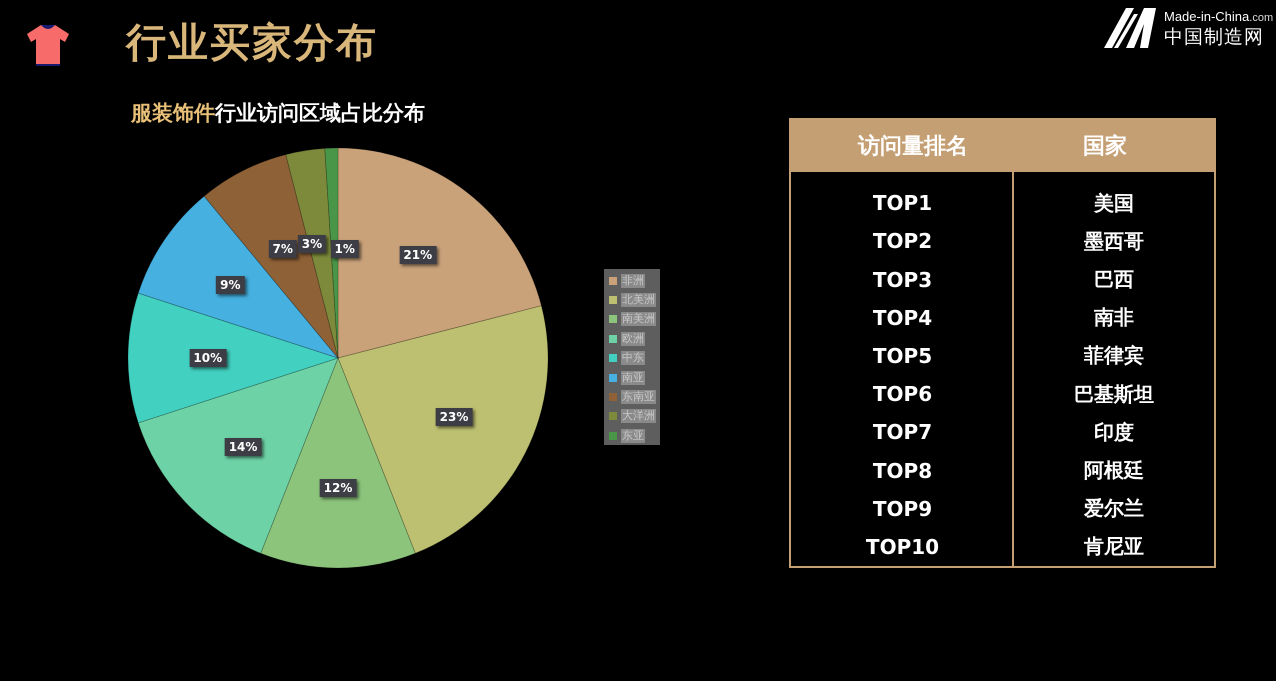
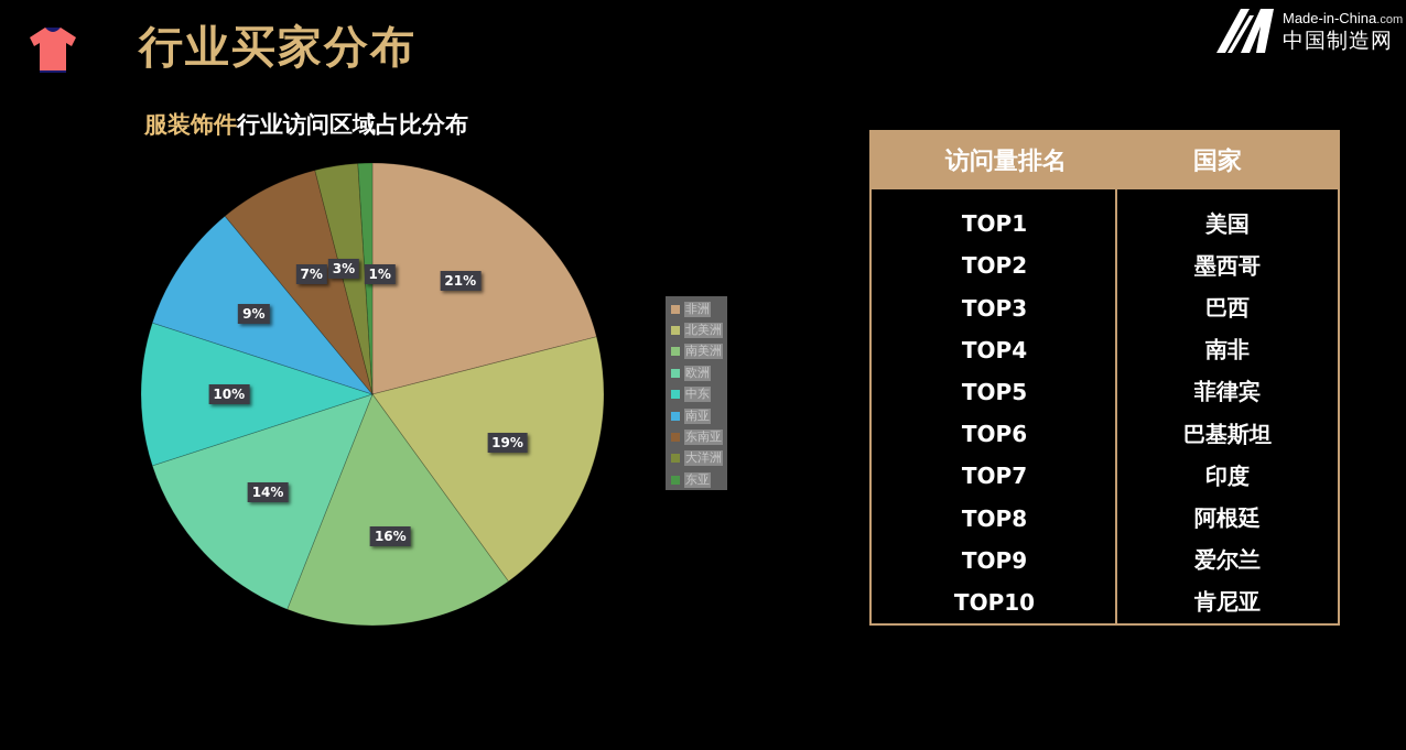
北美洲: 23% -> 19%
南美洲: 12% -> 16%
